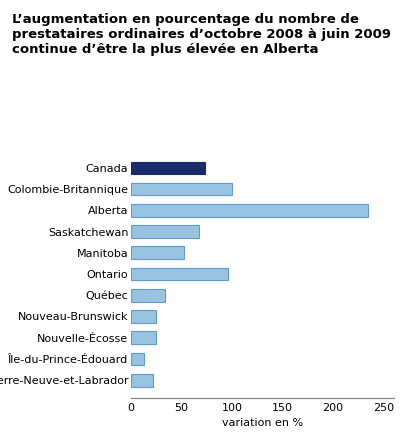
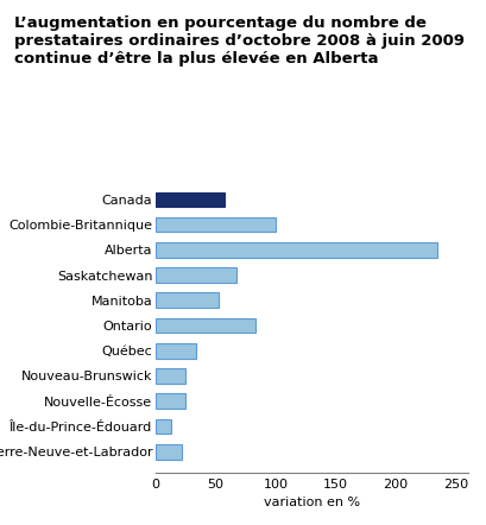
Canada: 73 -> 57
Ontario: 96 -> 83
